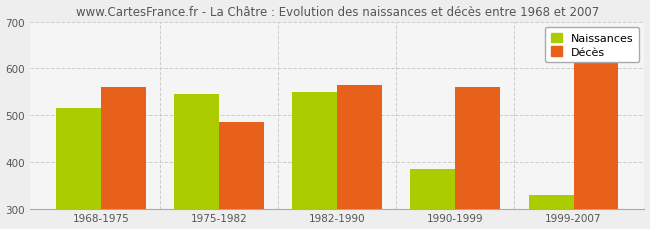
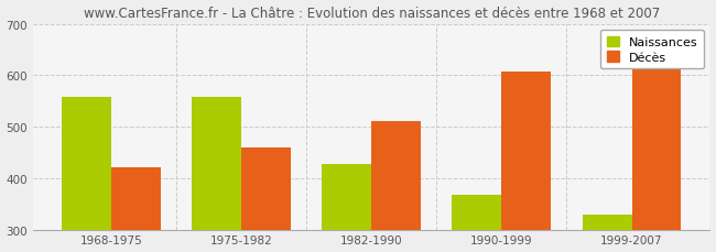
Naissances/1968-1975: 515 -> 557
Décès/1968-1975: 560 -> 420
Naissances/1975-1982: 545 -> 557
Décès/1975-1982: 485 -> 460
Naissances/1982-1990: 550 -> 428
Décès/1982-1990: 565 -> 510
Naissances/1990-1999: 385 -> 368
Décès/1990-1999: 560 -> 608
